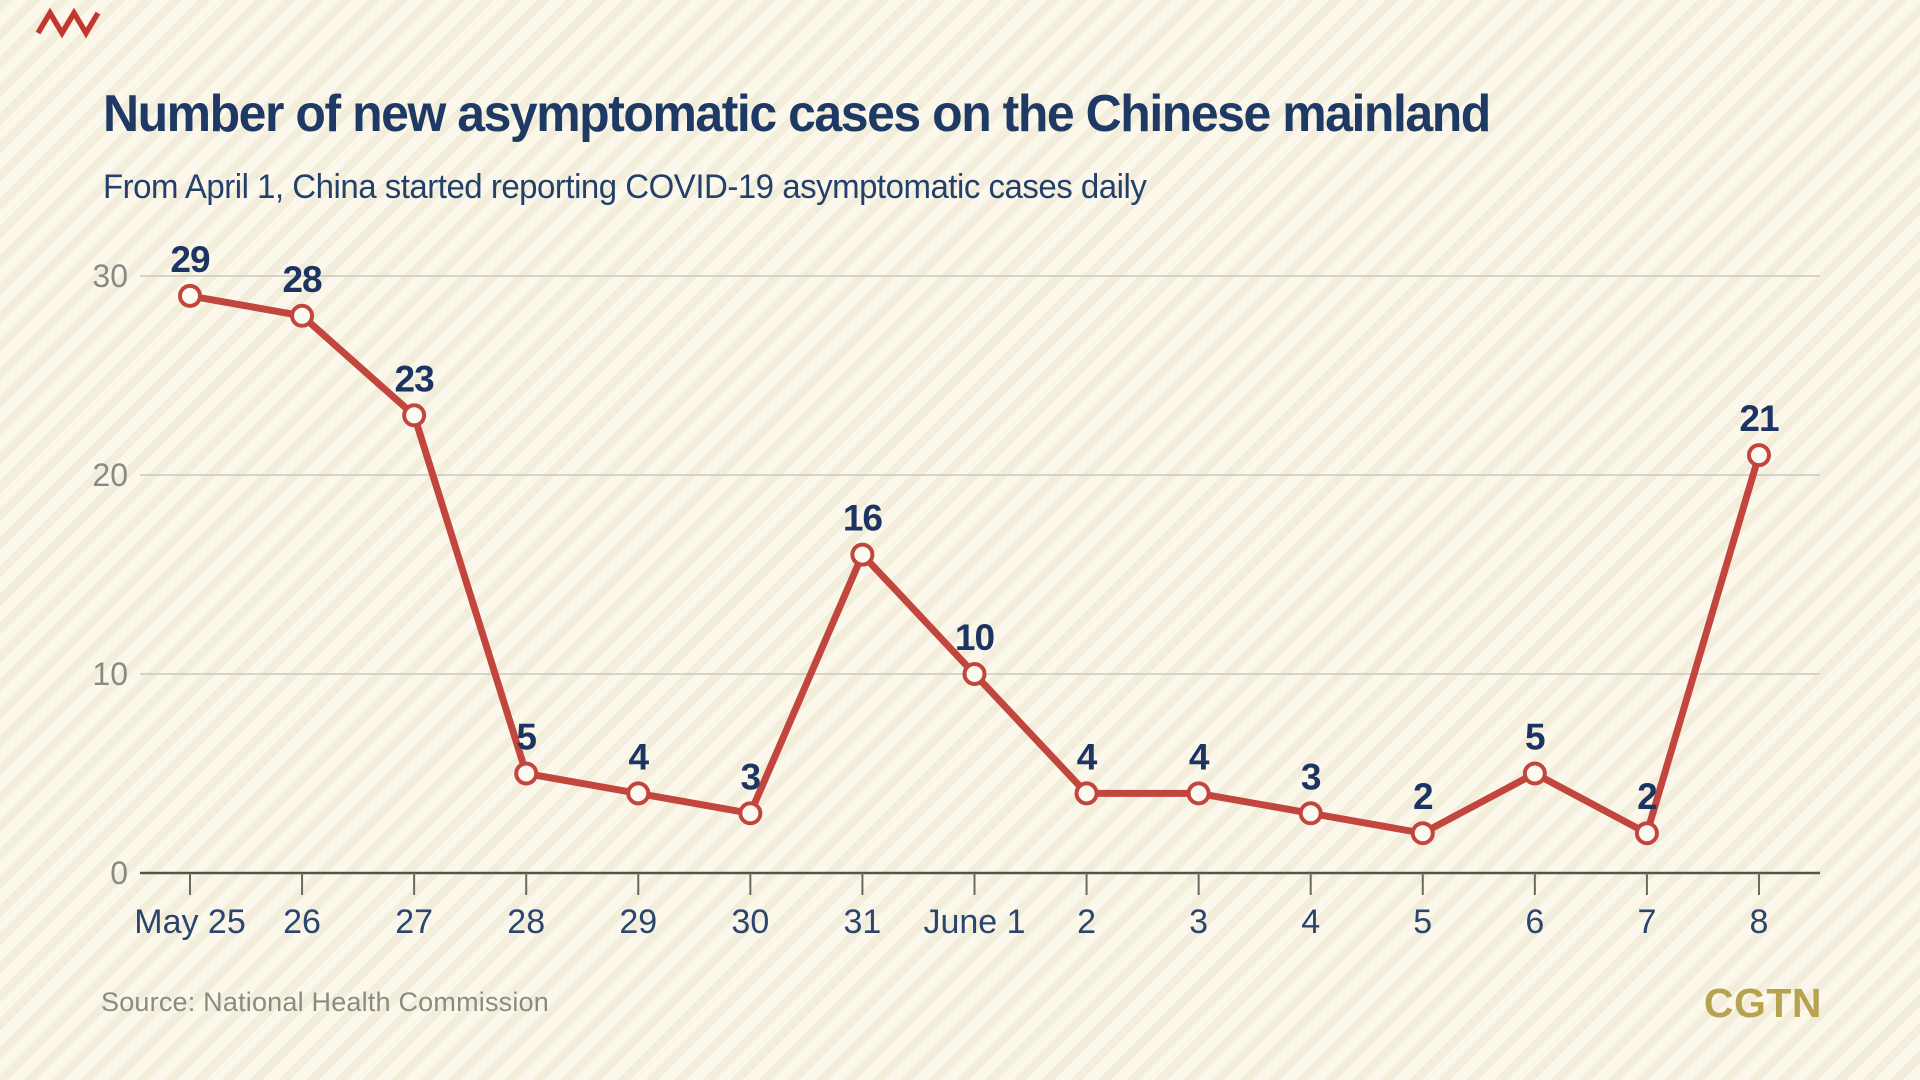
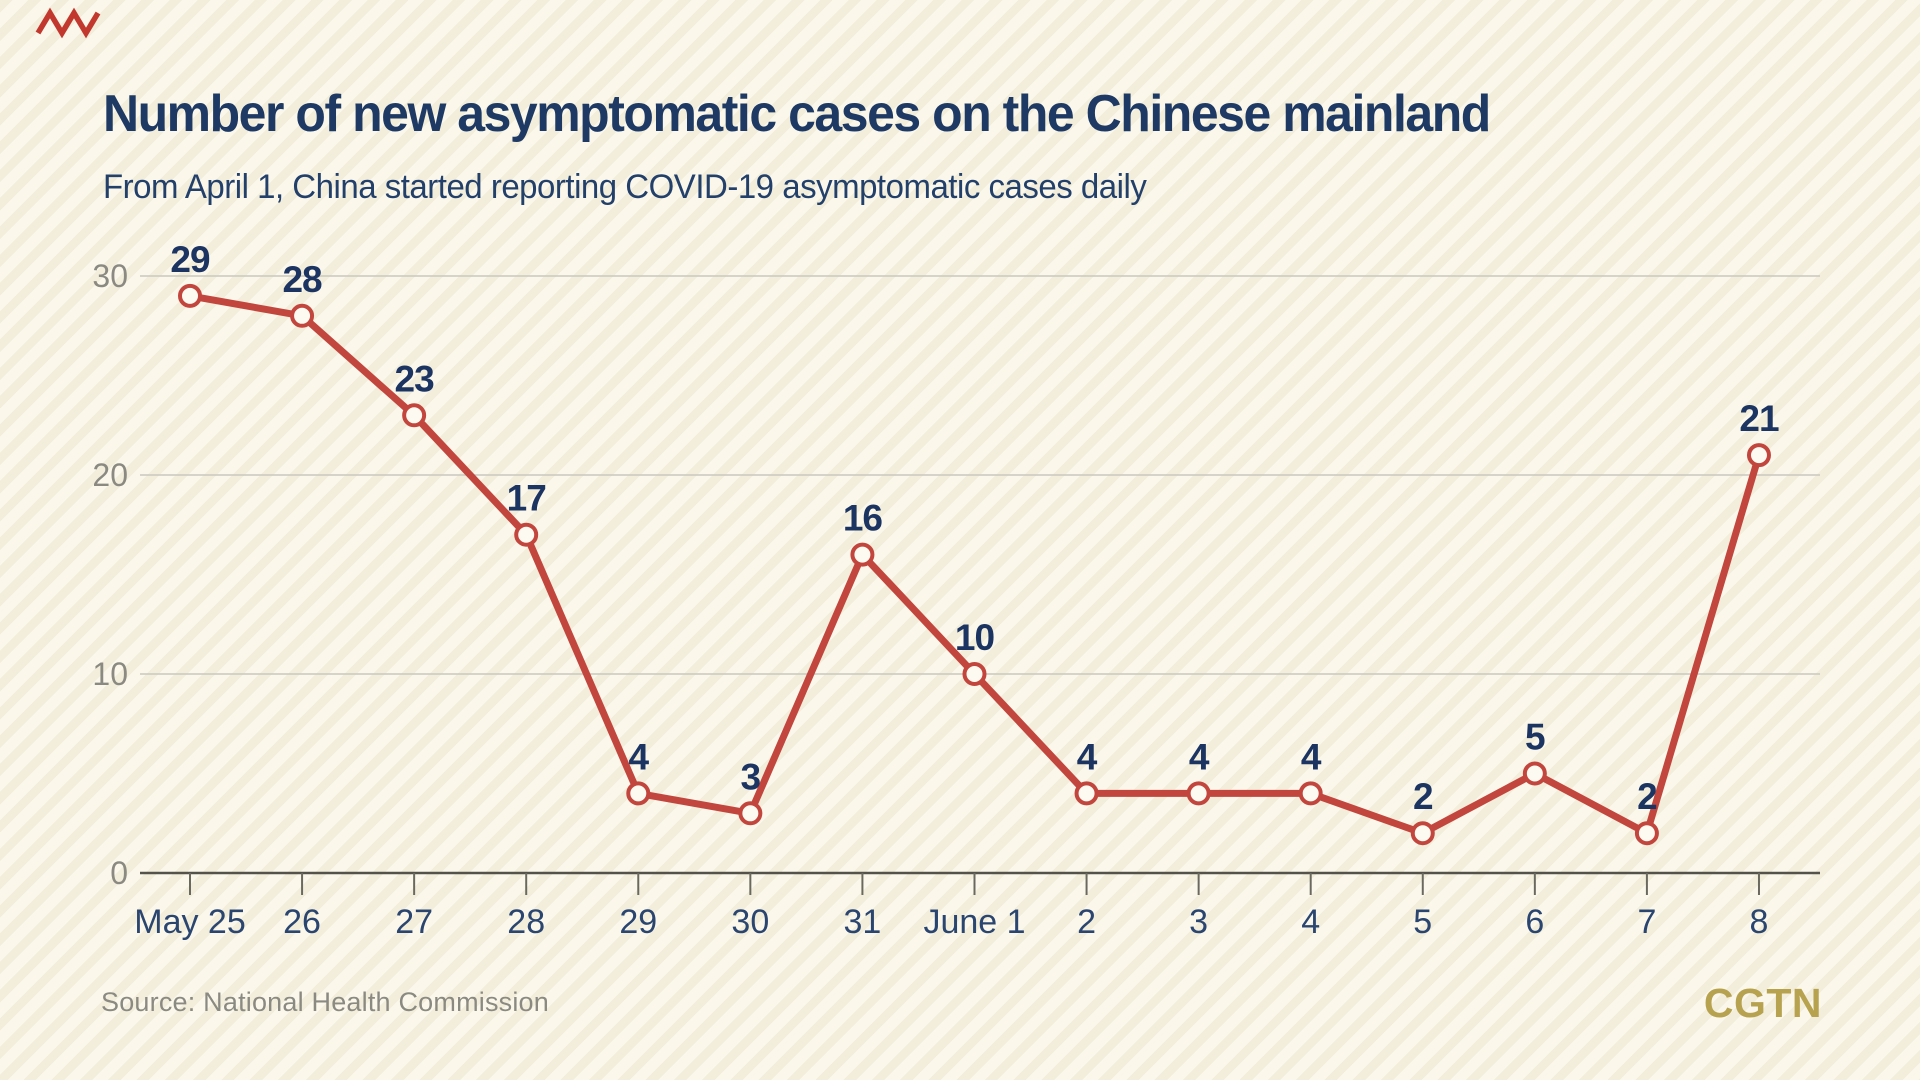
28: 5 -> 17
4: 3 -> 4
